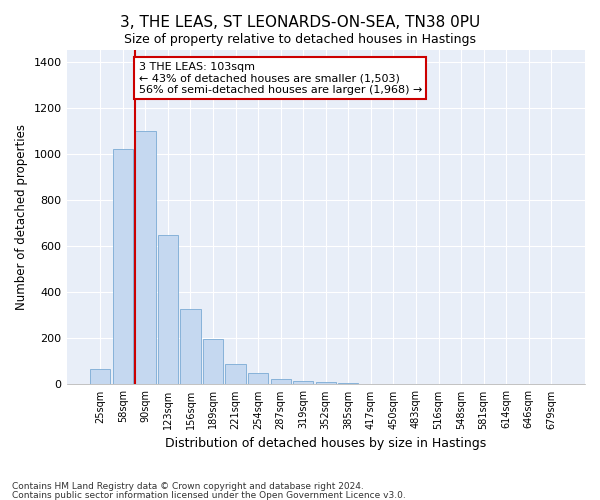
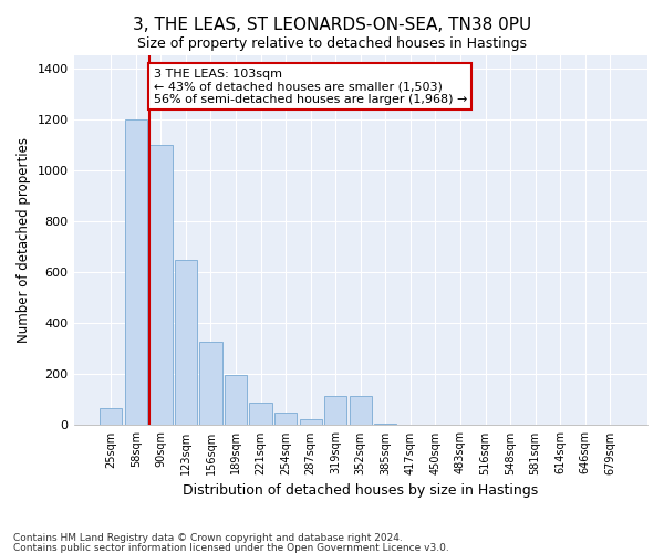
58sqm: 1020 -> 1200
319sqm: 15 -> 115
352sqm: 10 -> 115
